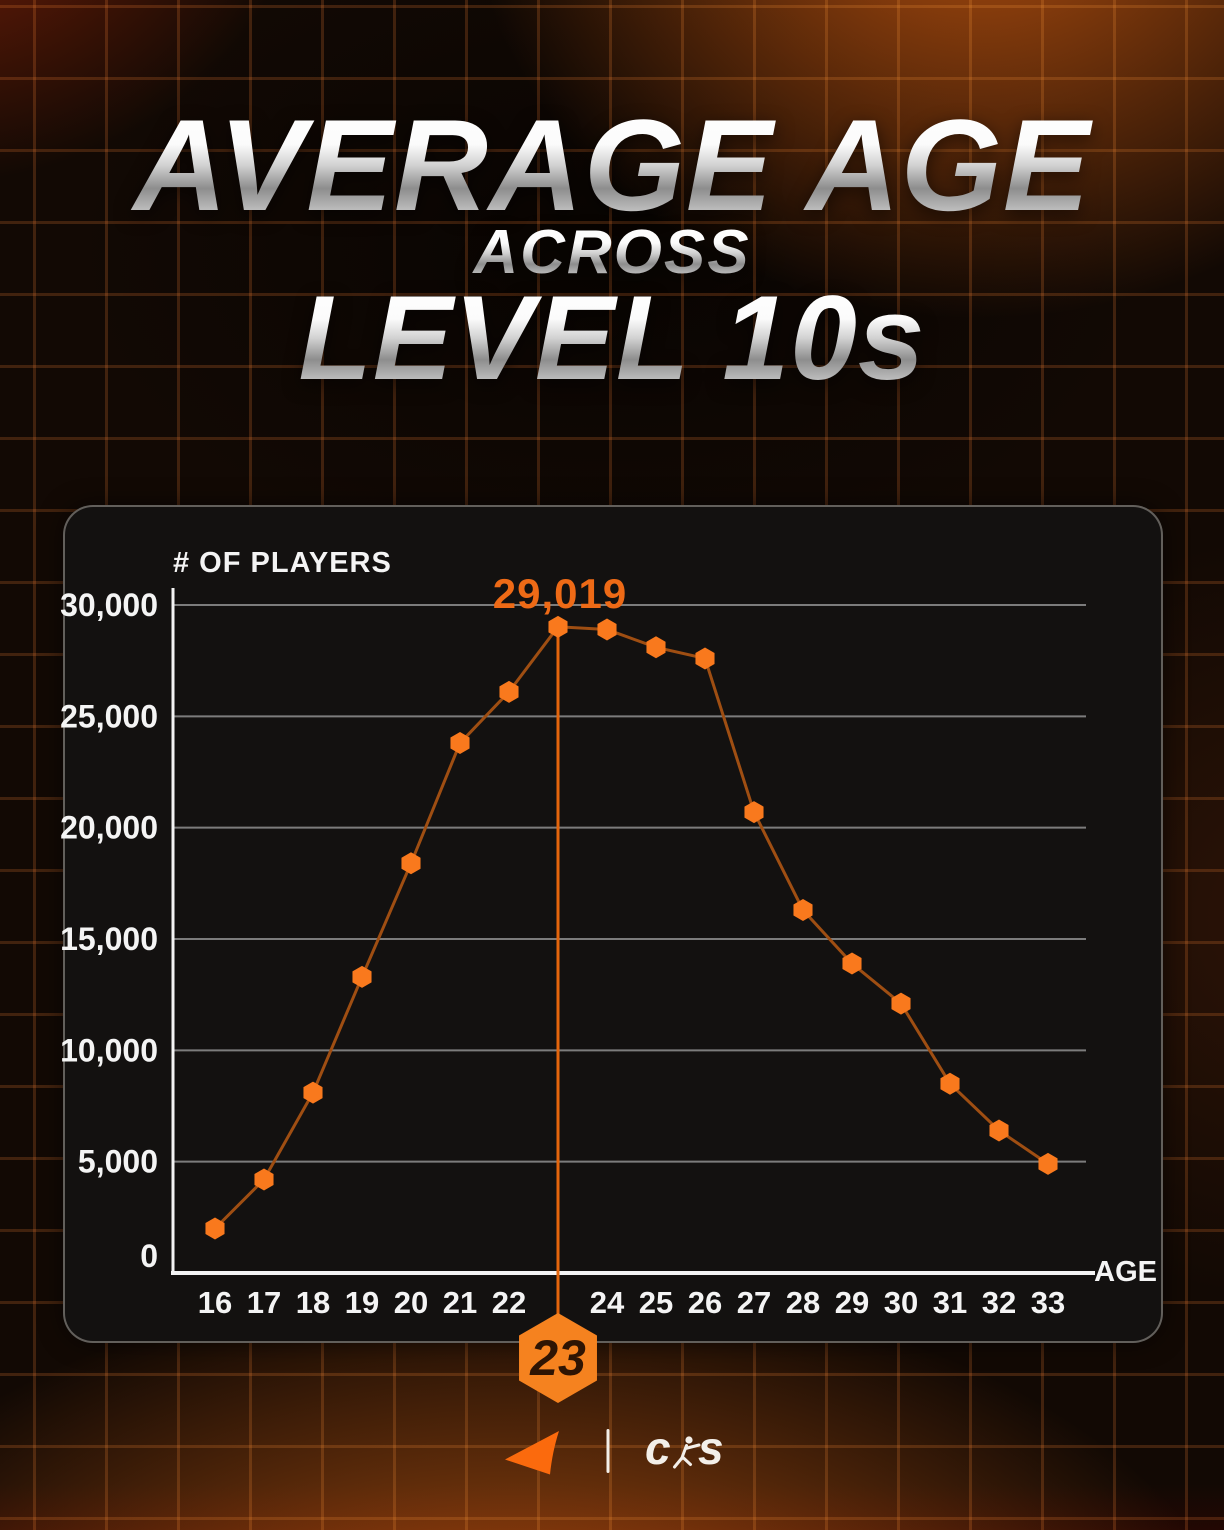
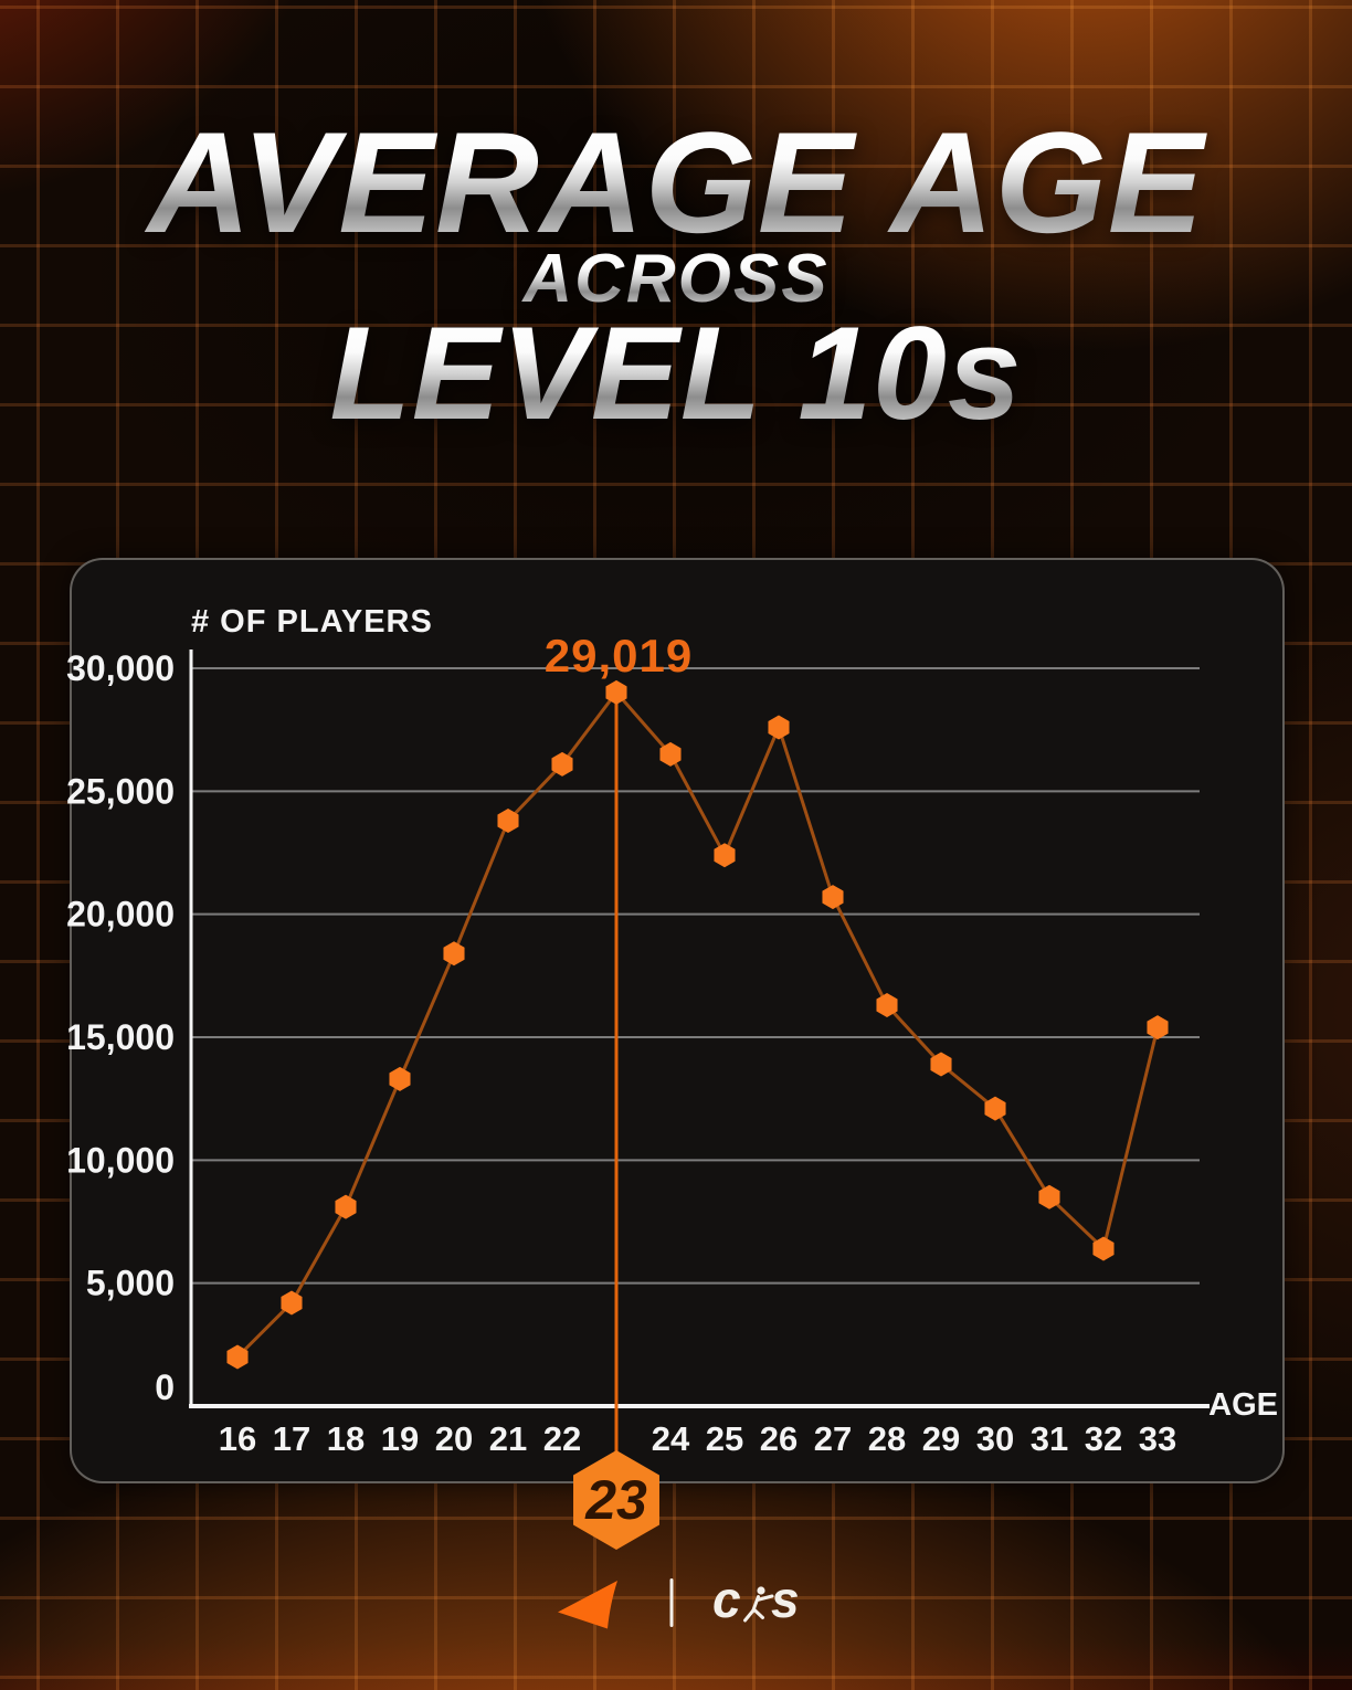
24: 28900 -> 26500
25: 28100 -> 22400
33: 4900 -> 15400
